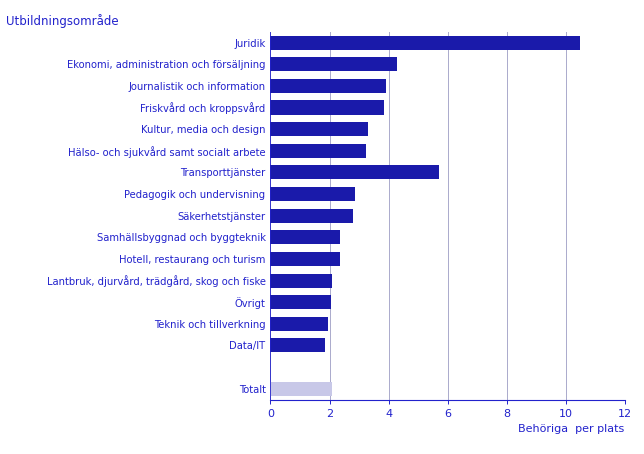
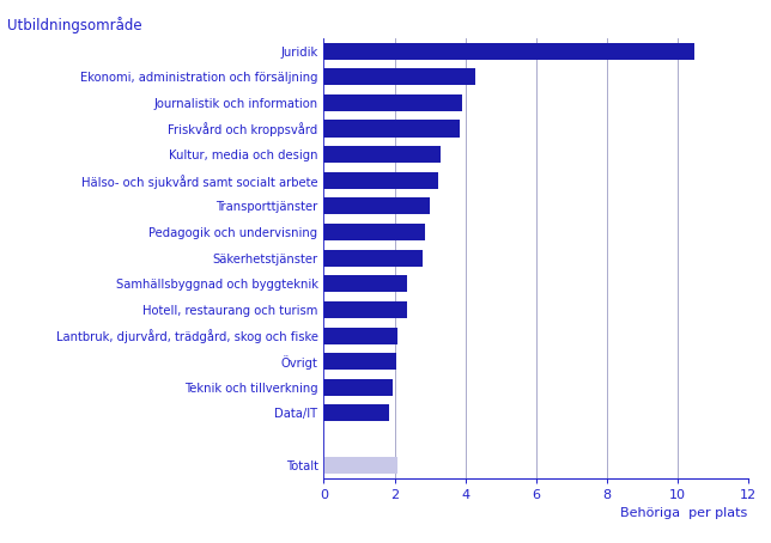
Transporttjänster: 5.70 -> 3.00
